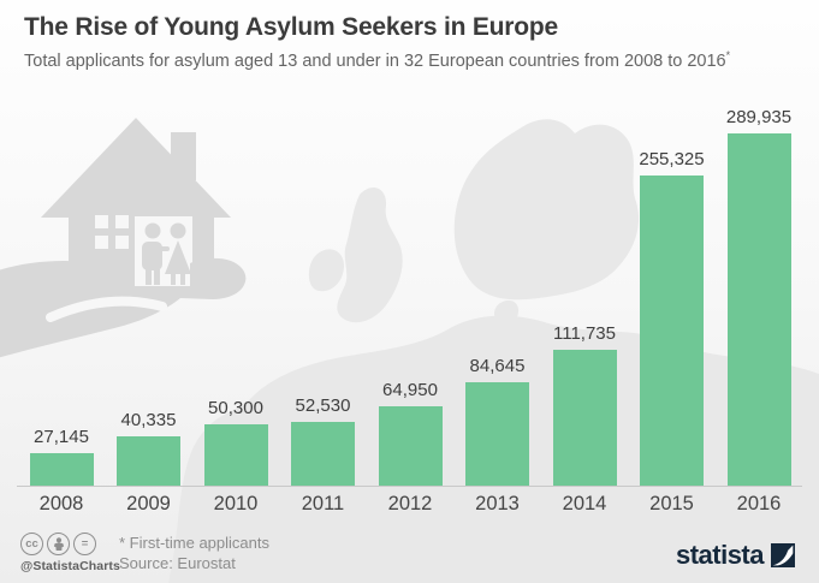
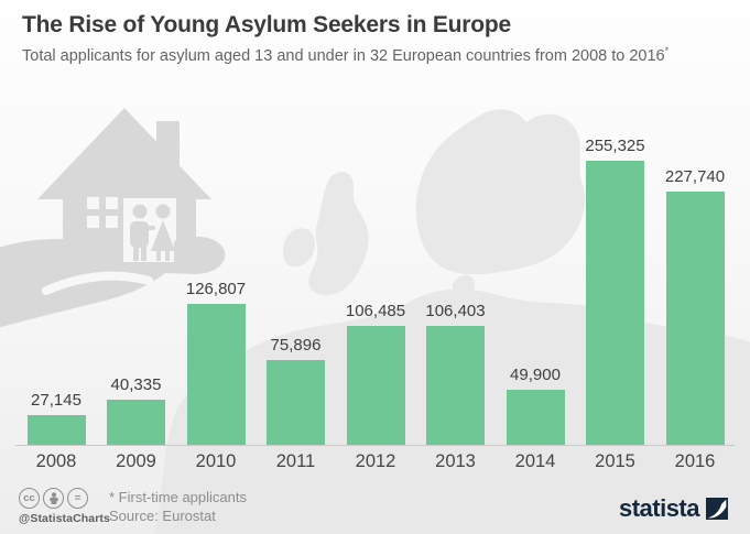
2010: 50,300 -> 126,807
2011: 52,530 -> 75,896
2012: 64,950 -> 106,485
2013: 84,645 -> 106,403
2014: 111,735 -> 49,900
2016: 289,935 -> 227,740
